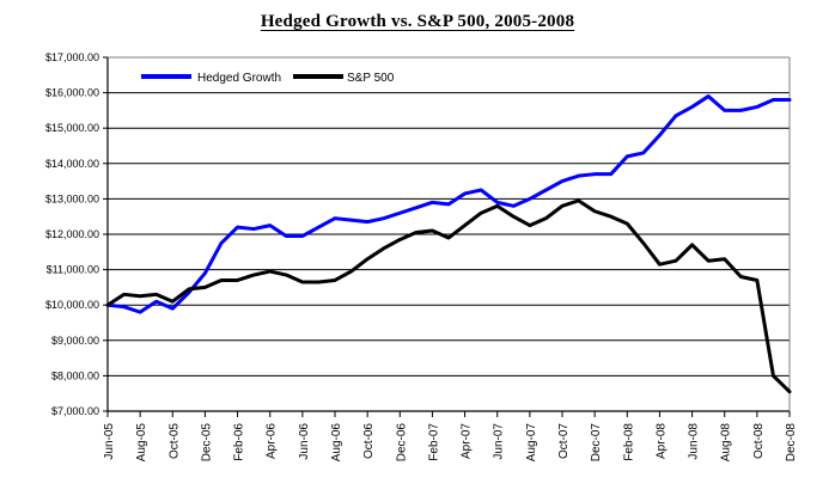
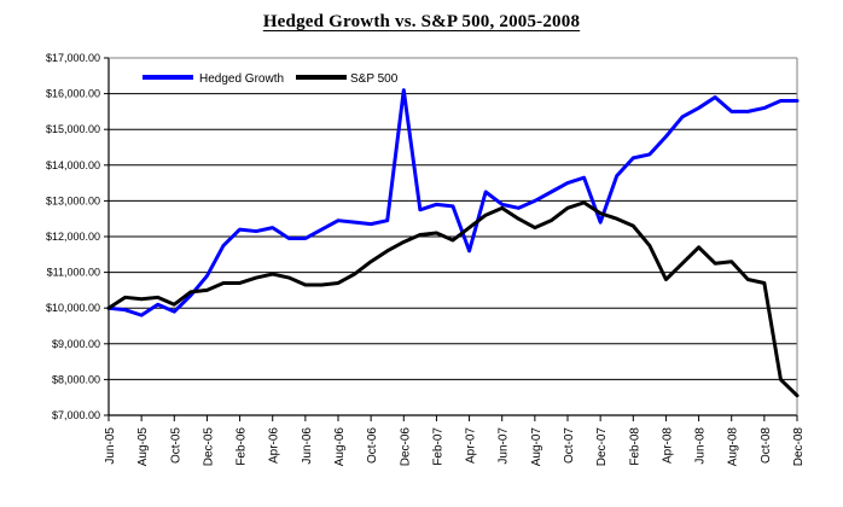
Hedged Growth/Dec-06: $12600 -> $16100
Hedged Growth/Apr-07: $13200 -> $11600
Hedged Growth/Dec-07: $13700 -> $12400
S&P 500/Apr-08: $11200 -> $10800
